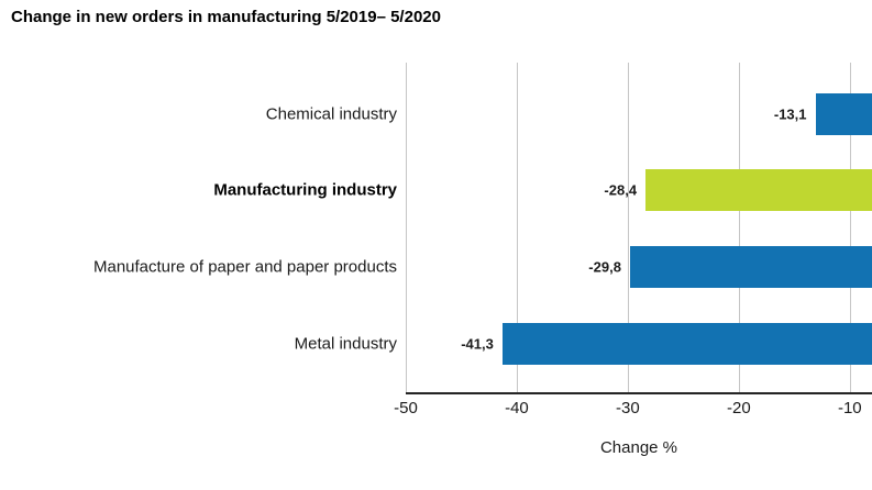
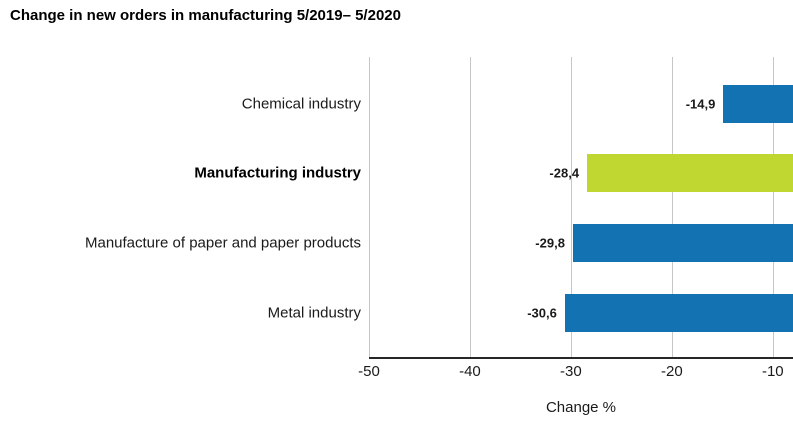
Chemical industry: -13,1 -> -14,9
Metal industry: -41,3 -> -30,6
